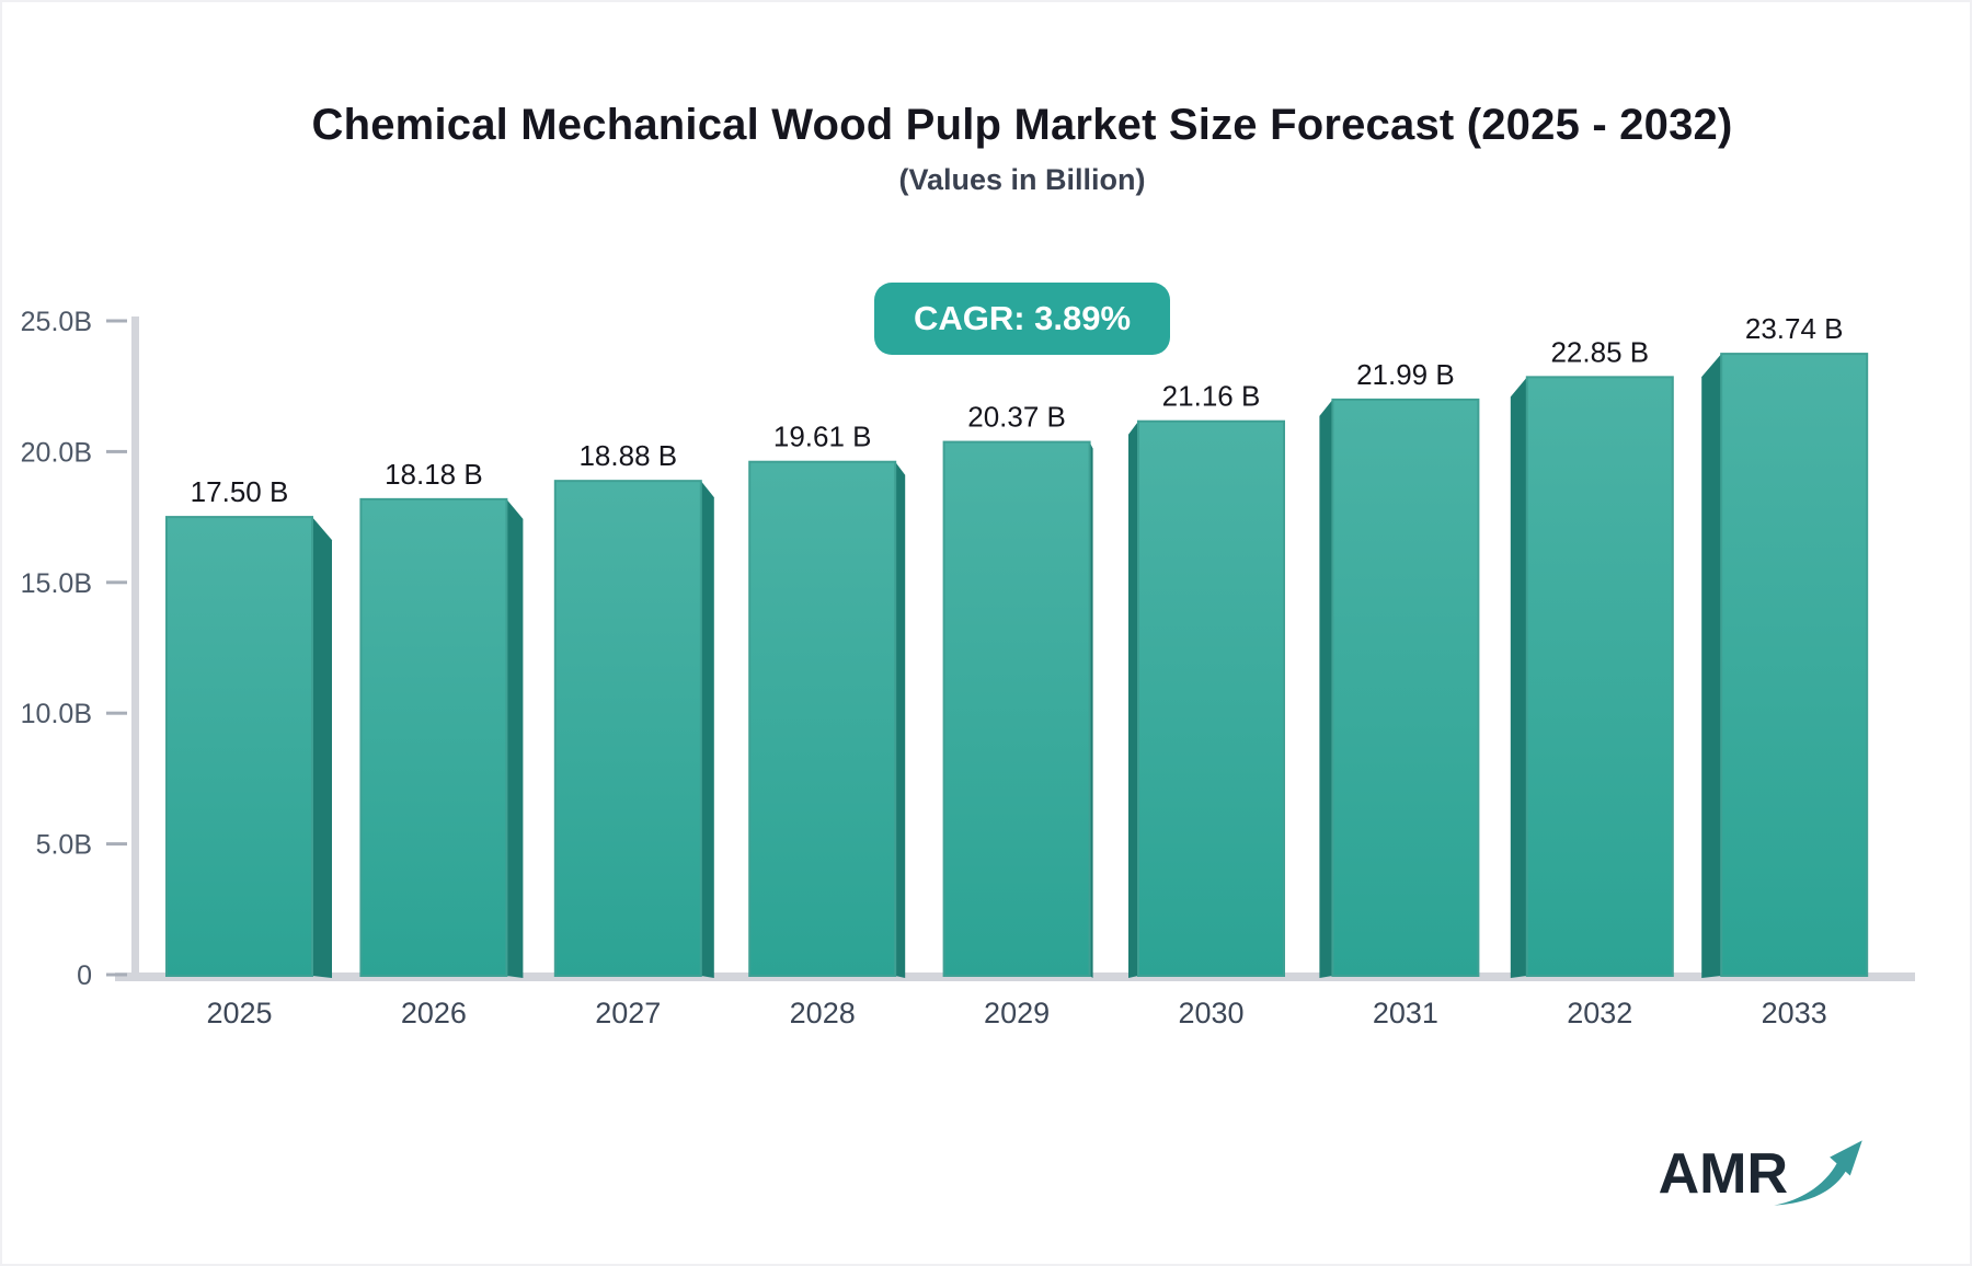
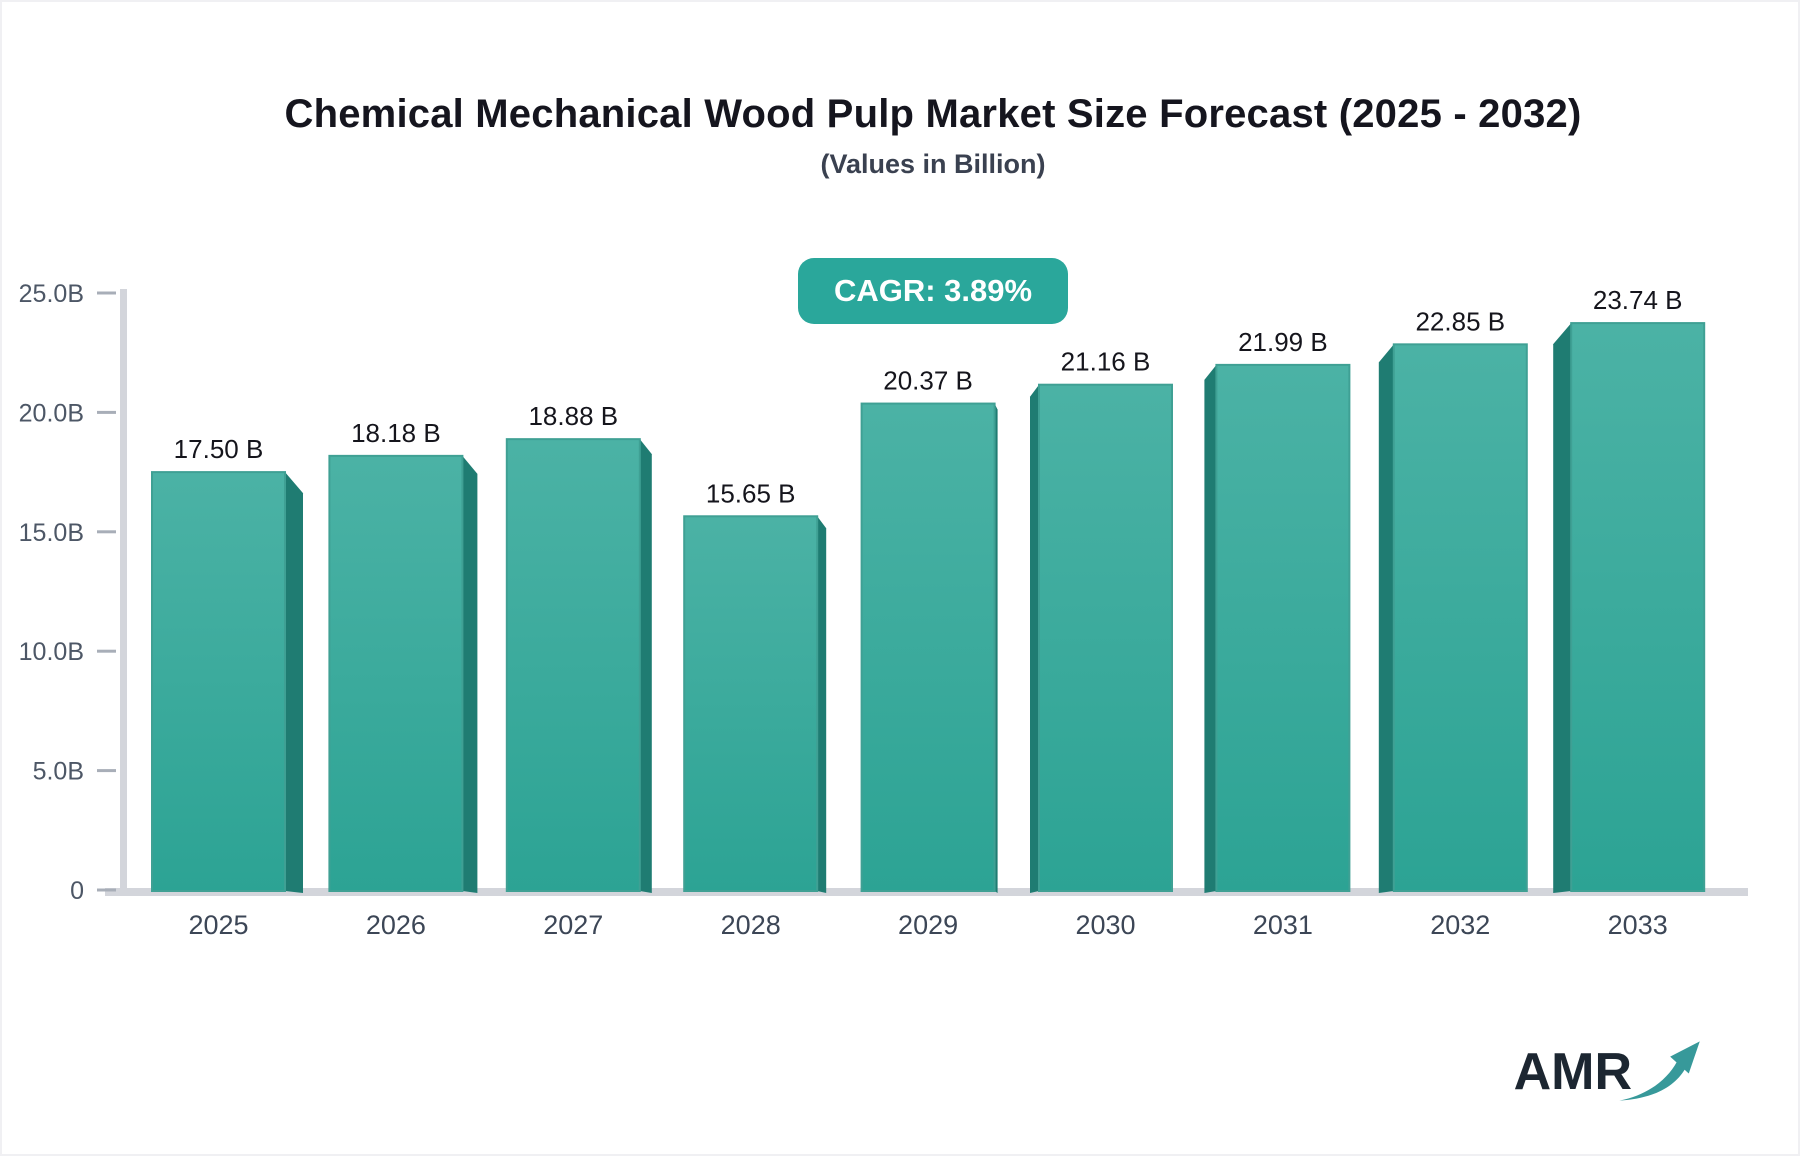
2028: 19.61 -> 15.65
